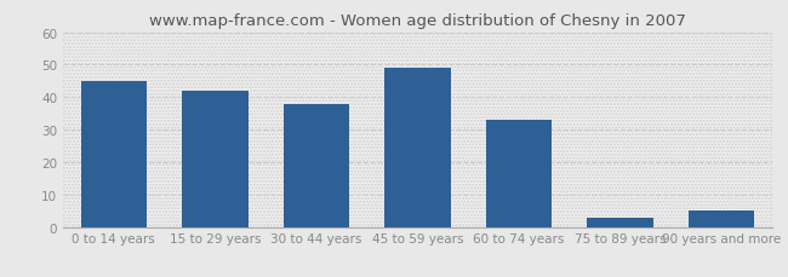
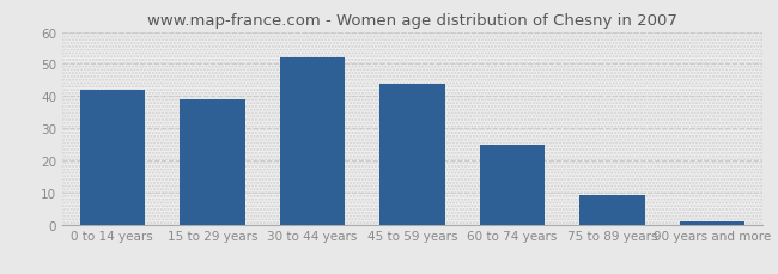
0 to 14 years: 45 -> 42
15 to 29 years: 42 -> 39
30 to 44 years: 38 -> 52
45 to 59 years: 49 -> 44
60 to 74 years: 33 -> 25
75 to 89 years: 3 -> 9
90 years and more: 5 -> 1
